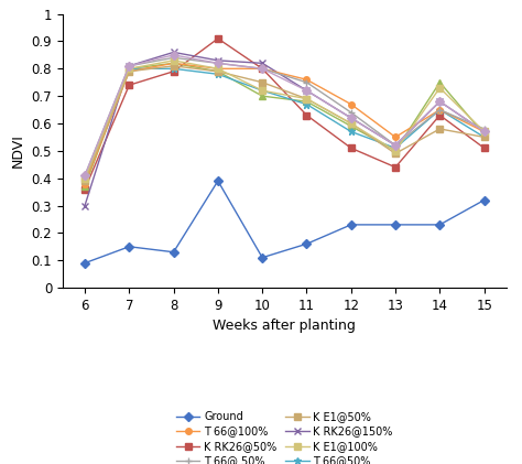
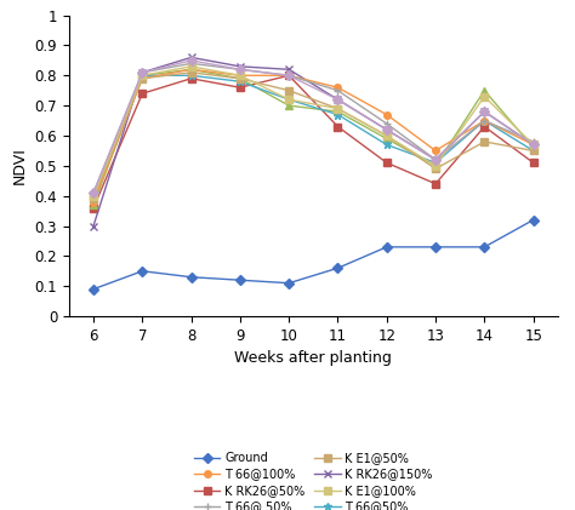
Ground/9: 0.39 -> 0.12
K RK26@50%/9: 0.91 -> 0.76
